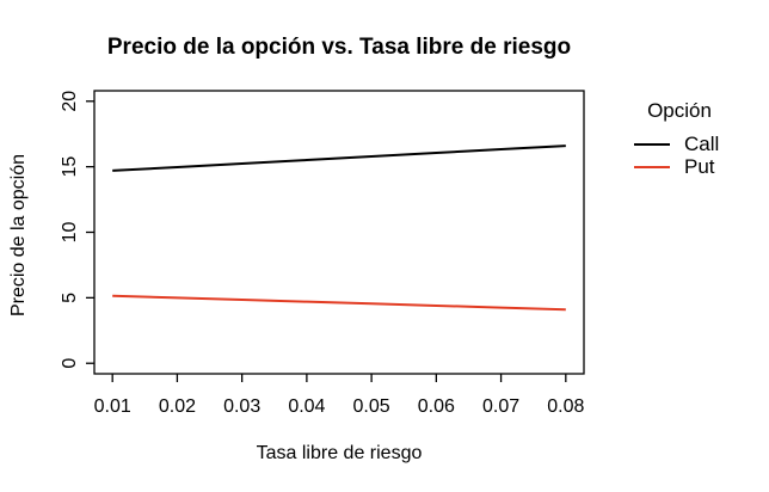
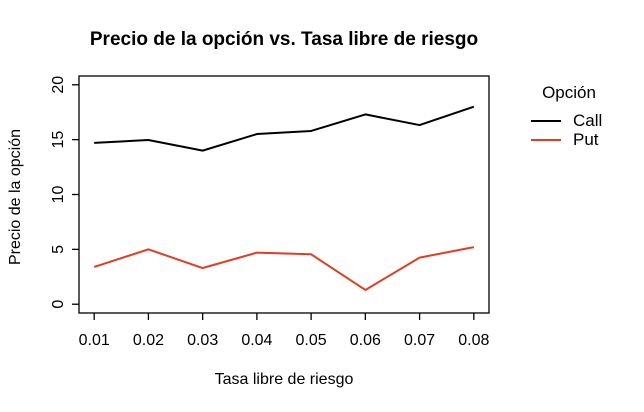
Put/0.01: 5.2 -> 3.4
Call/0.03: 15.2 -> 14.0
Put/0.03: 4.8 -> 3.3
Call/0.06: 16.1 -> 17.3
Put/0.06: 4.4 -> 1.3
Call/0.08: 16.6 -> 18.0
Put/0.08: 4.1 -> 5.2
